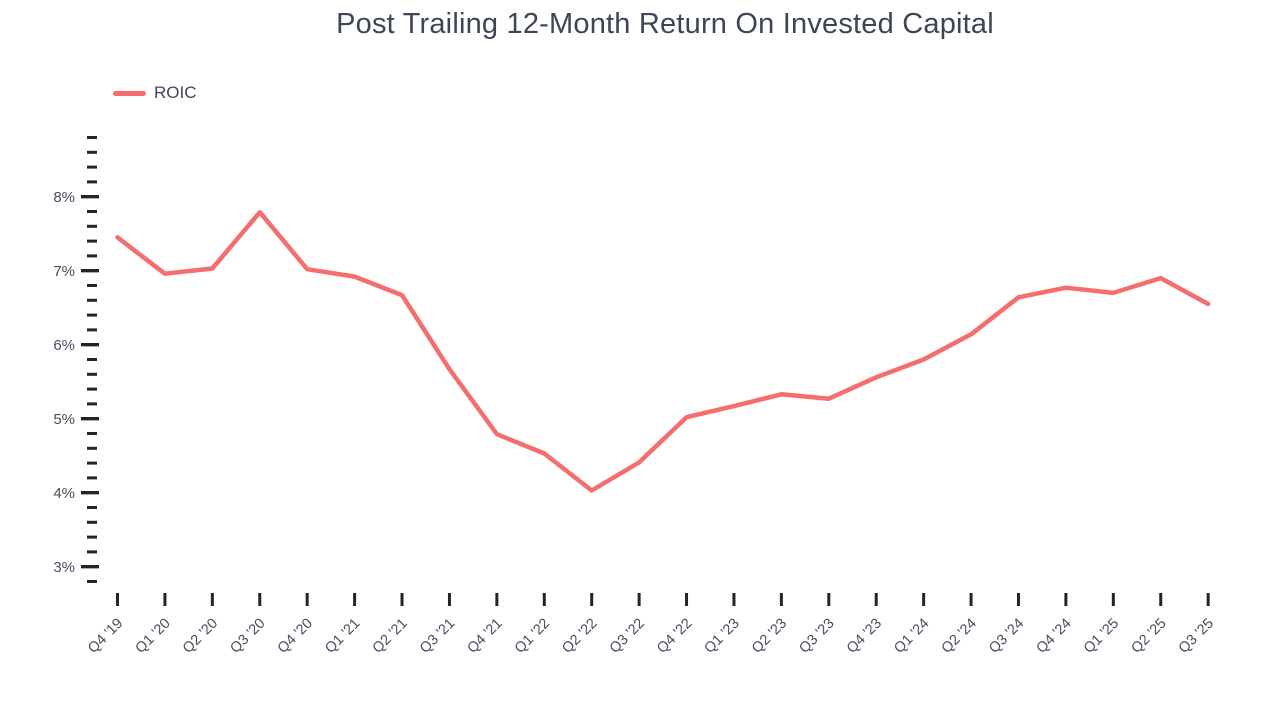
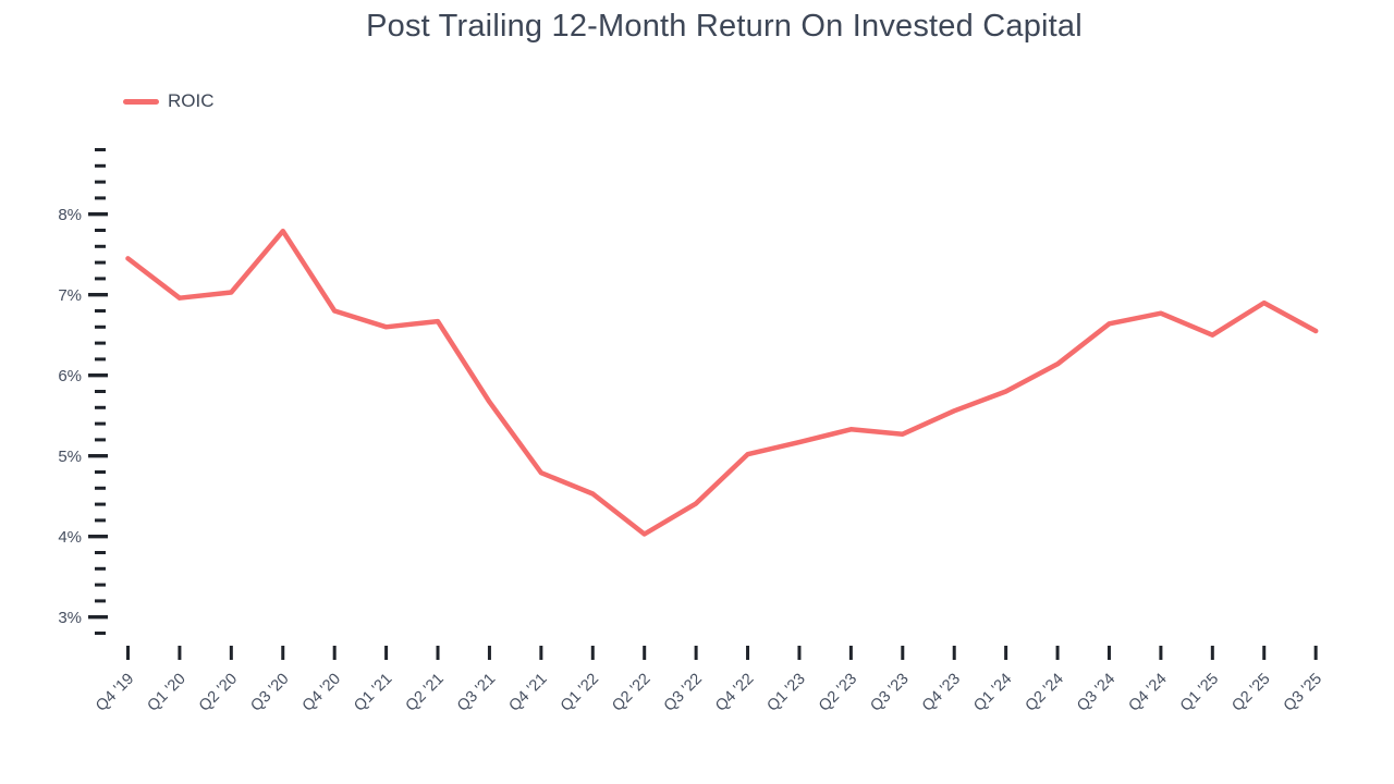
Q4 '20: 7.0% -> 6.8%
Q1 '21: 6.9% -> 6.6%
Q1 '25: 6.7% -> 6.5%
